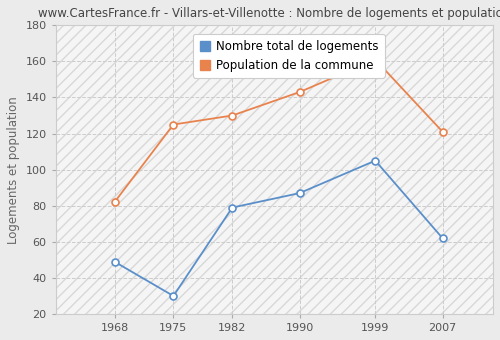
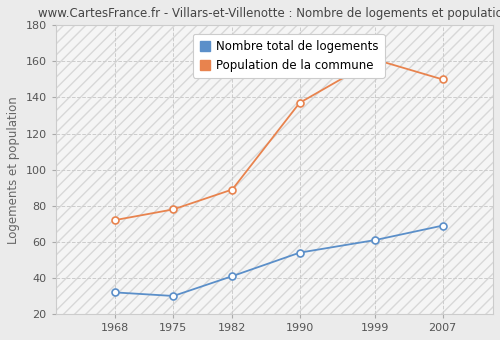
Nombre total de logements/1968: 49 -> 32
Population de la commune/1968: 82 -> 72
Population de la commune/1975: 125 -> 78
Nombre total de logements/1982: 79 -> 41
Population de la commune/1982: 130 -> 89
Nombre total de logements/1990: 87 -> 54
Population de la commune/1990: 143 -> 137
Nombre total de logements/1999: 105 -> 61
Nombre total de logements/2007: 62 -> 69
Population de la commune/2007: 121 -> 150
